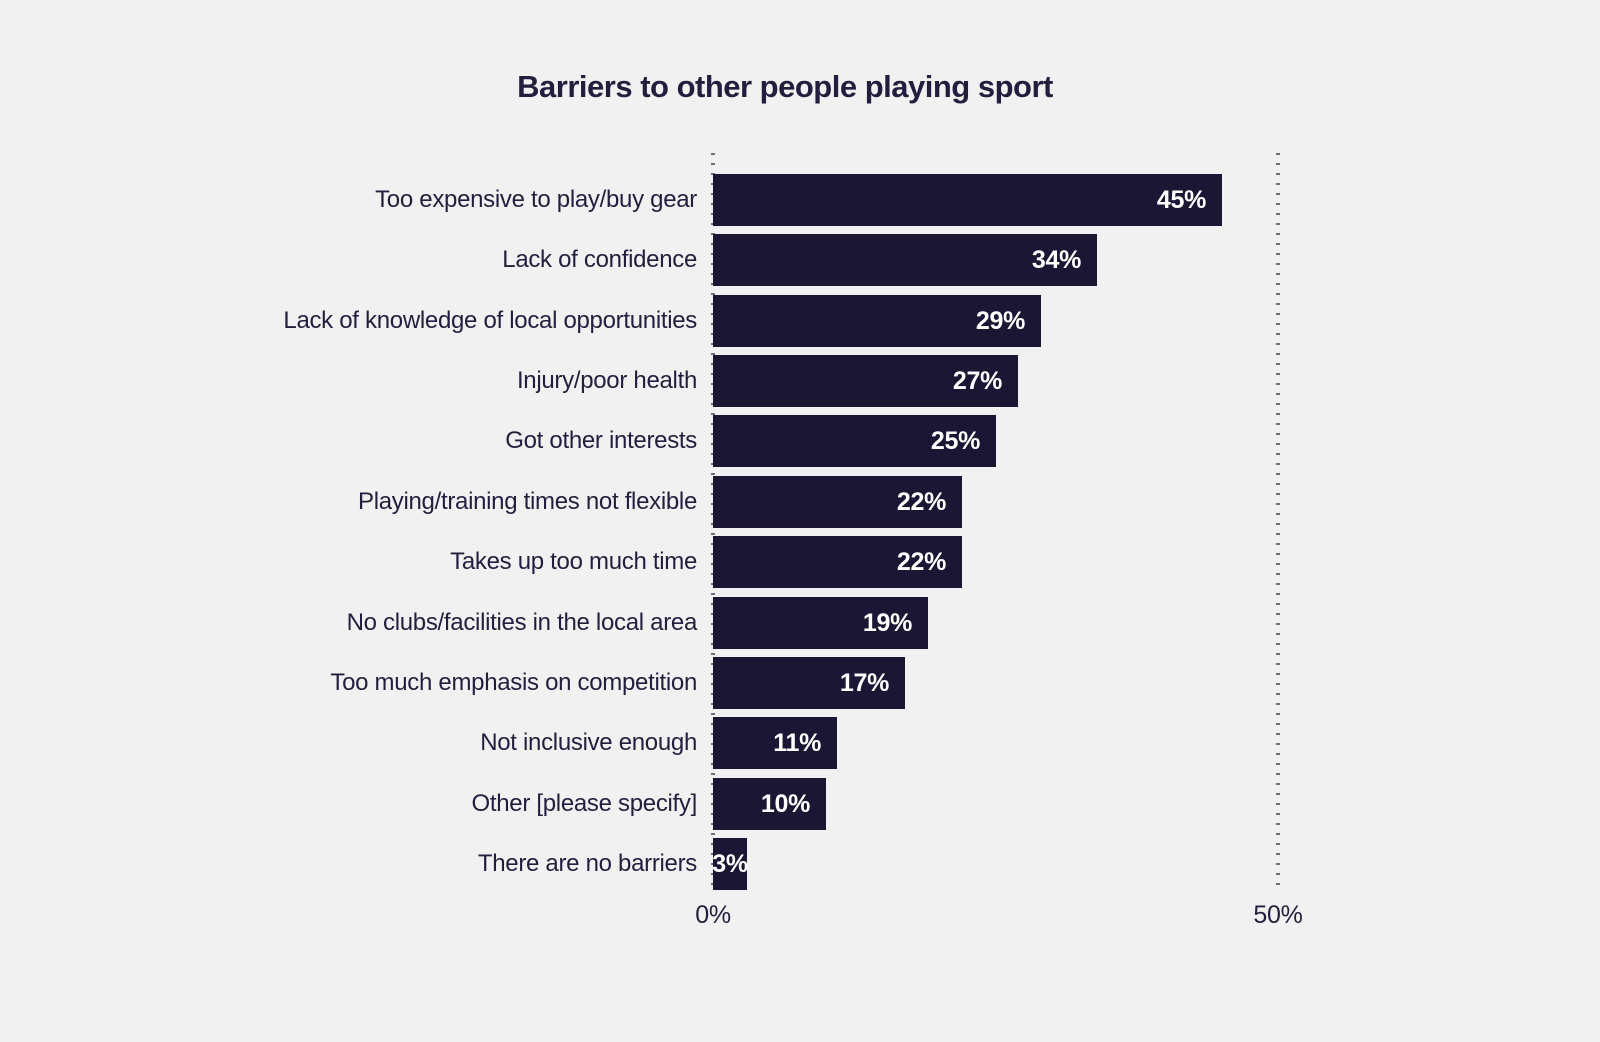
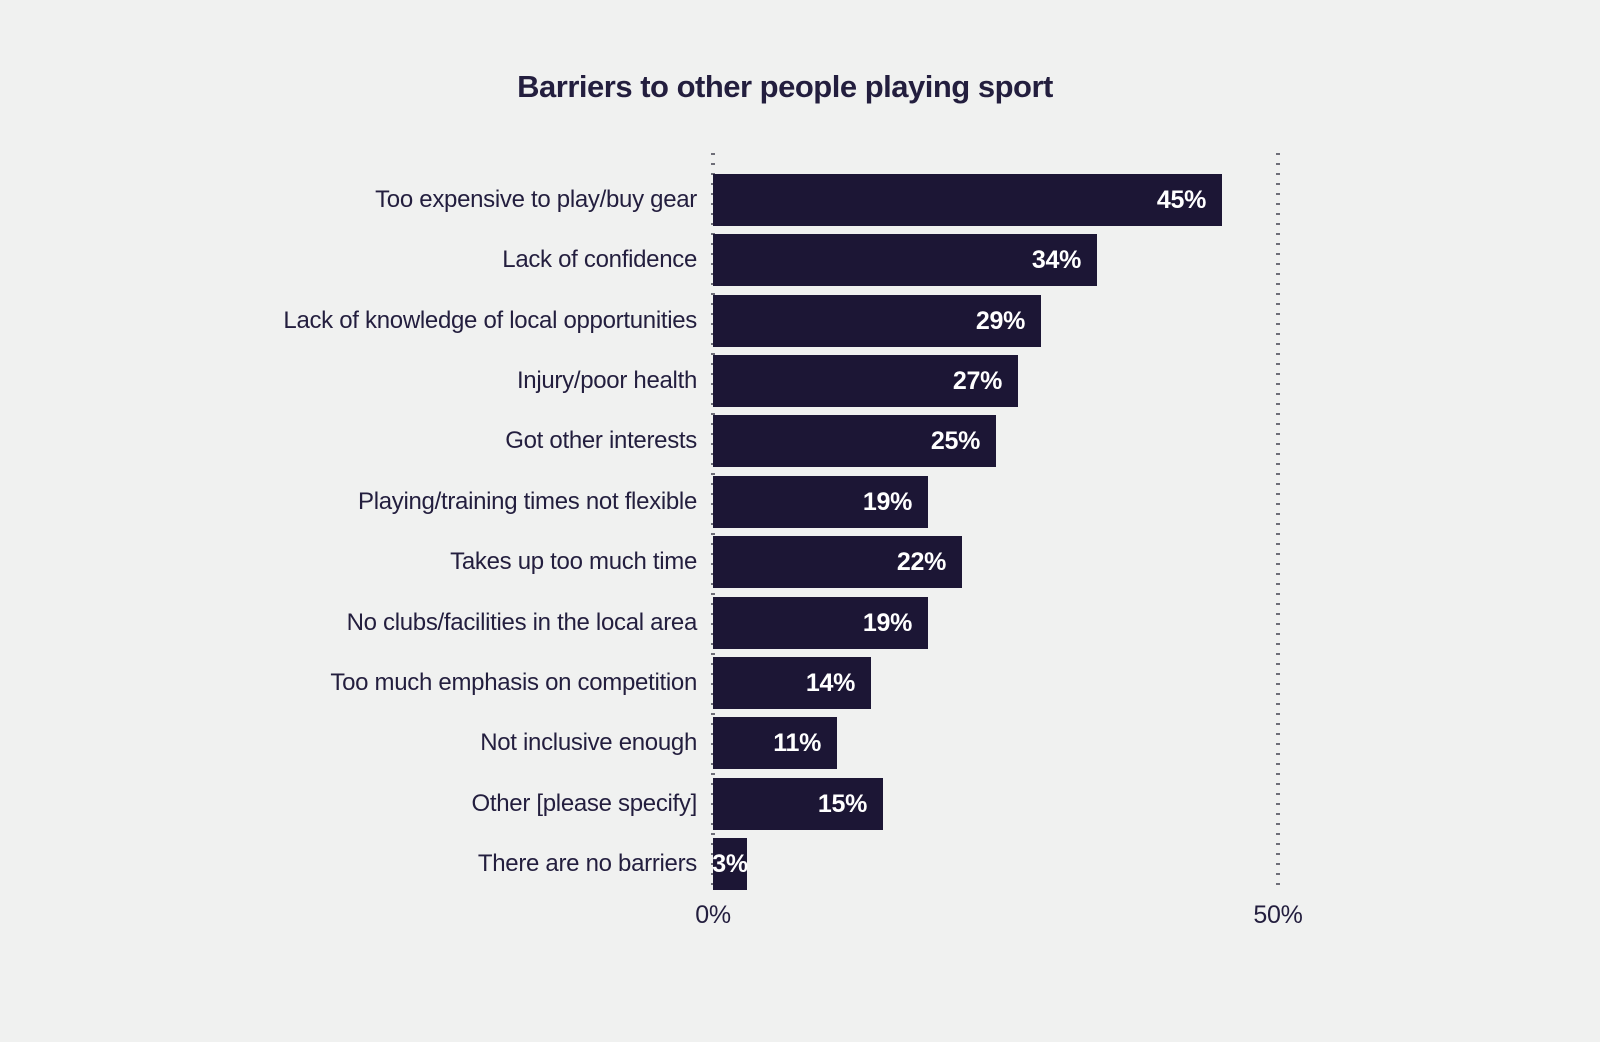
Playing/training times not flexible: 22% -> 19%
Too much emphasis on competition: 17% -> 14%
Other [please specify]: 10% -> 15%
